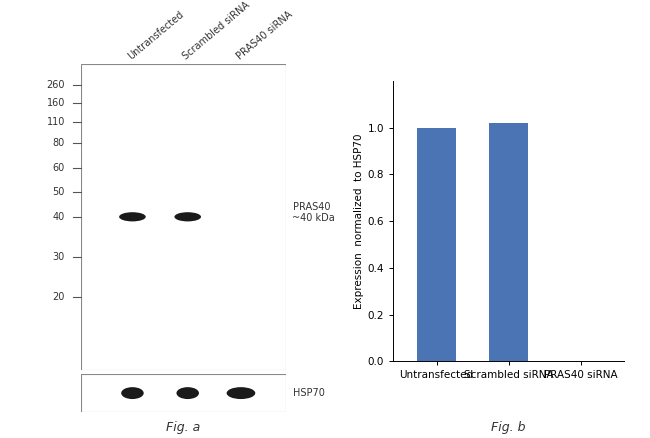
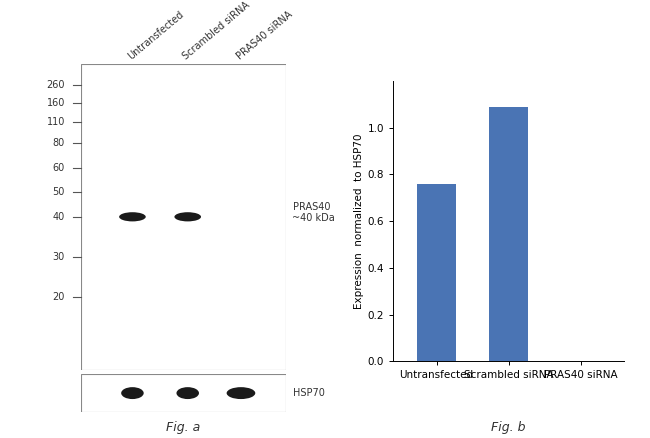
Untransfected: 1.00 -> 0.76
Scrambled siRNA: 1.02 -> 1.09
